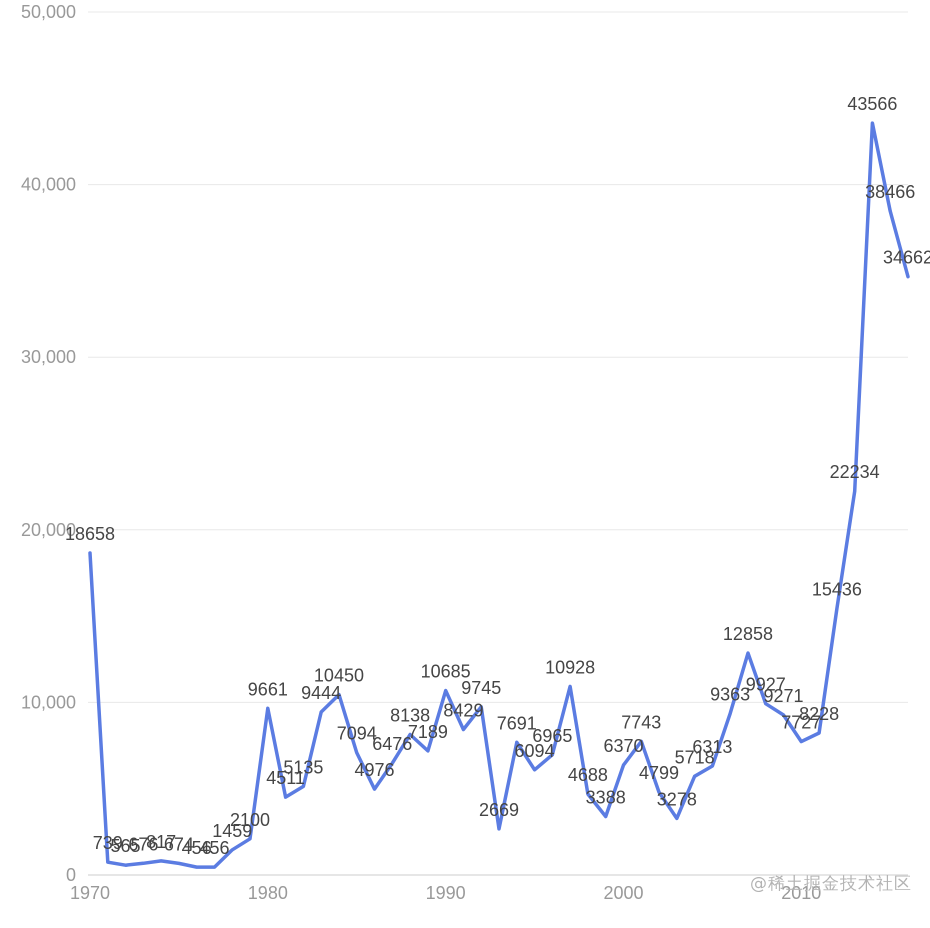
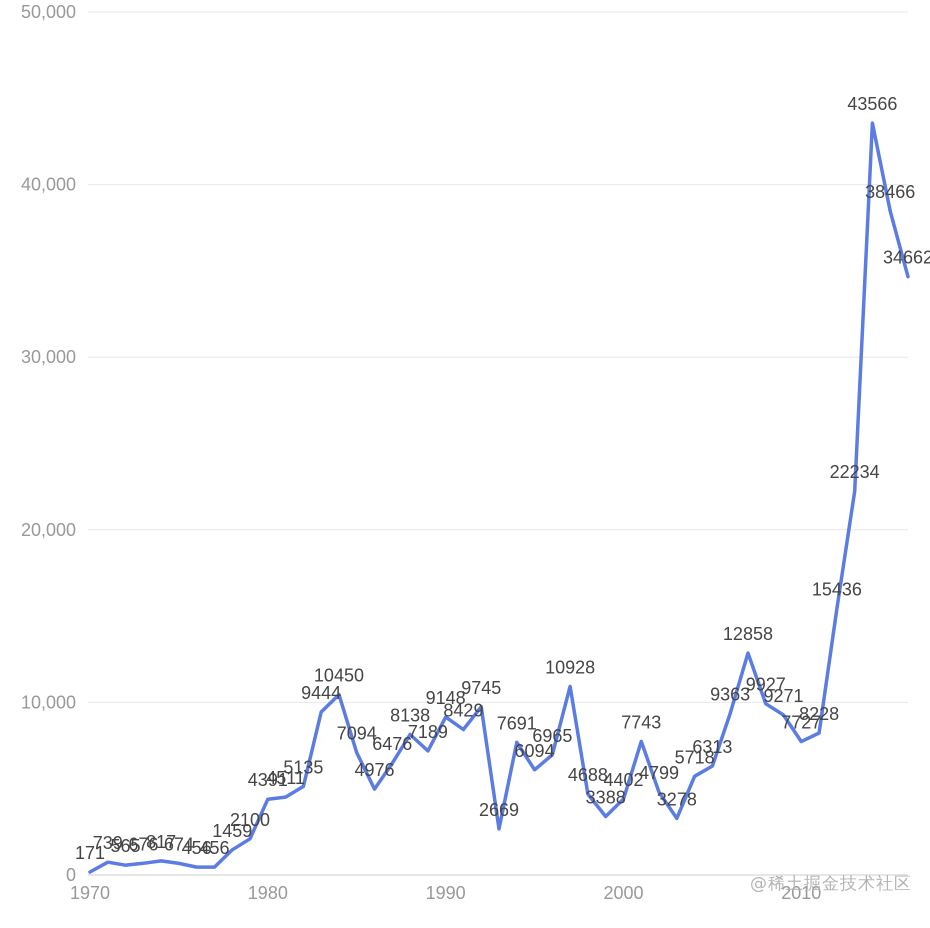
1970: 18658 -> 171
1980: 9661 -> 4391
1990: 10685 -> 9148
2000: 6370 -> 4402
